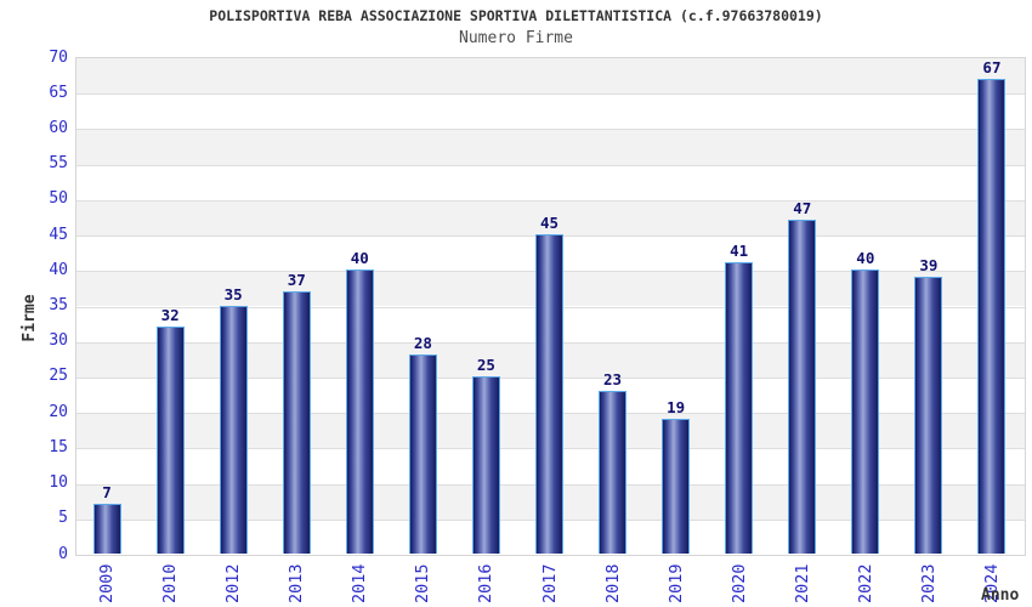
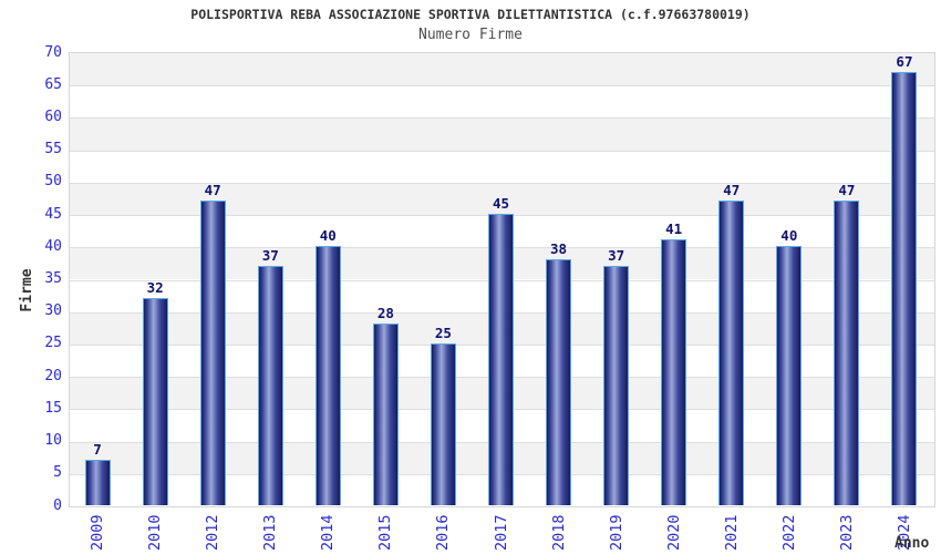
2012: 35 -> 47
2018: 23 -> 38
2019: 19 -> 37
2023: 39 -> 47
